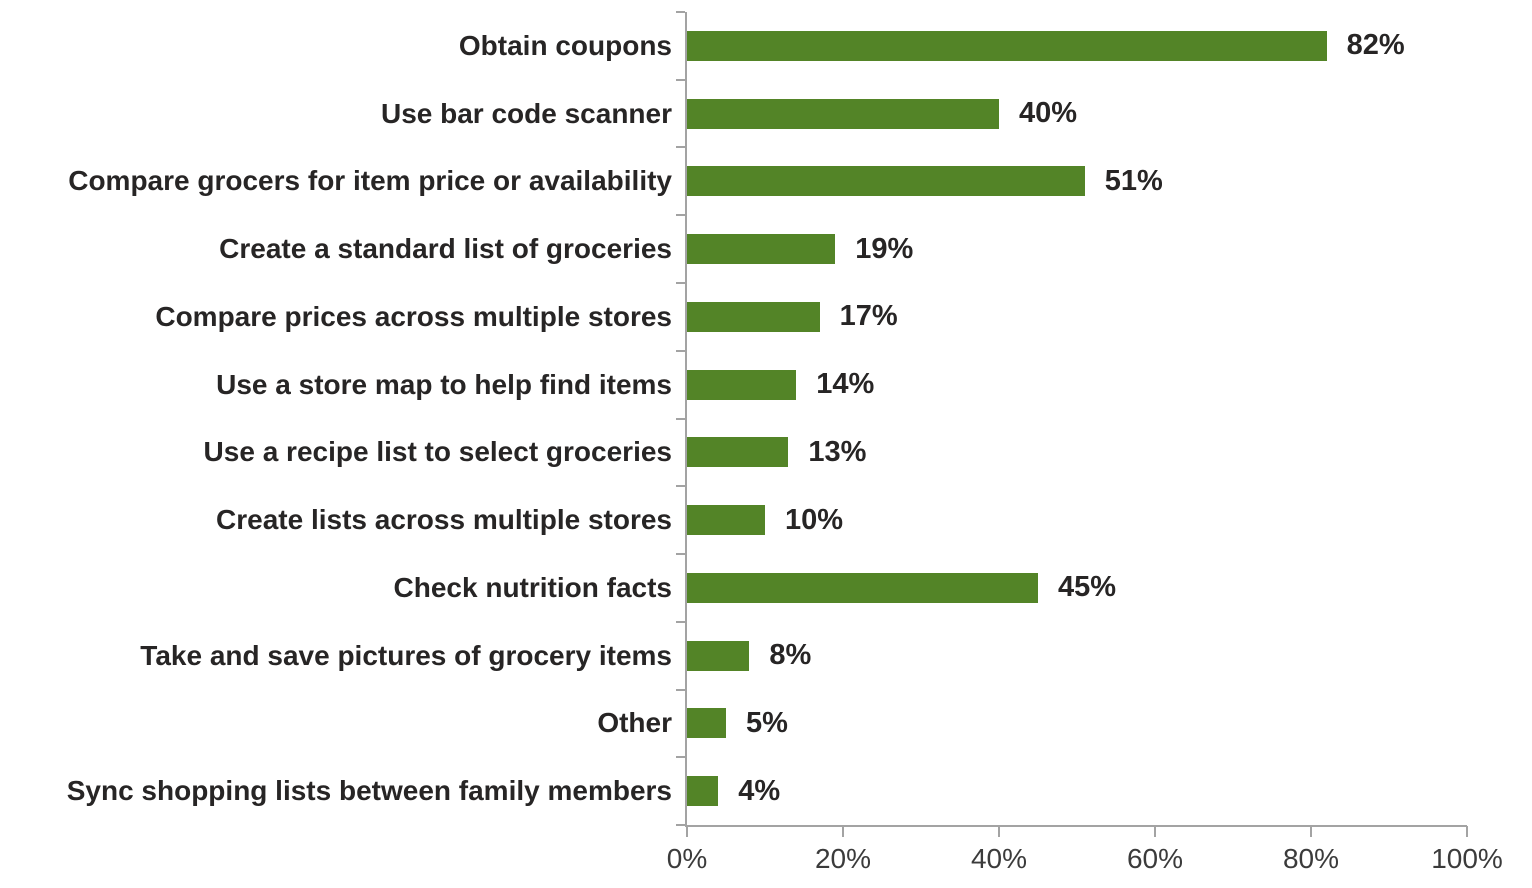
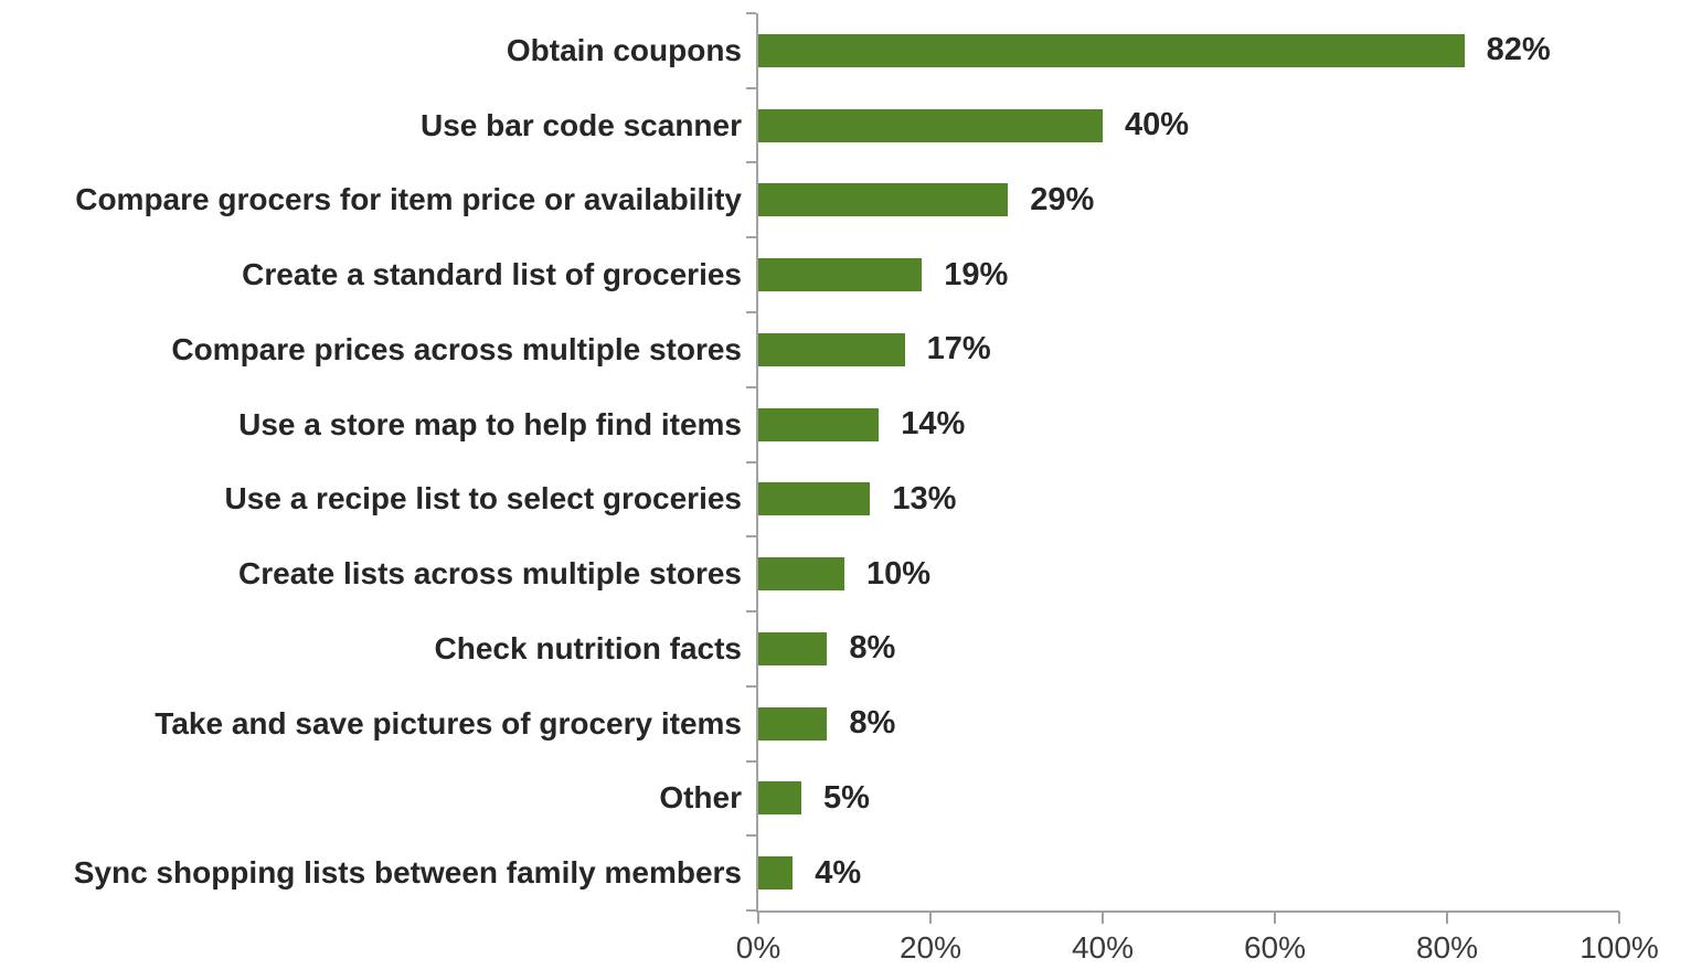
Compare grocers for item price or availability: 51% -> 29%
Check nutrition facts: 45% -> 8%
